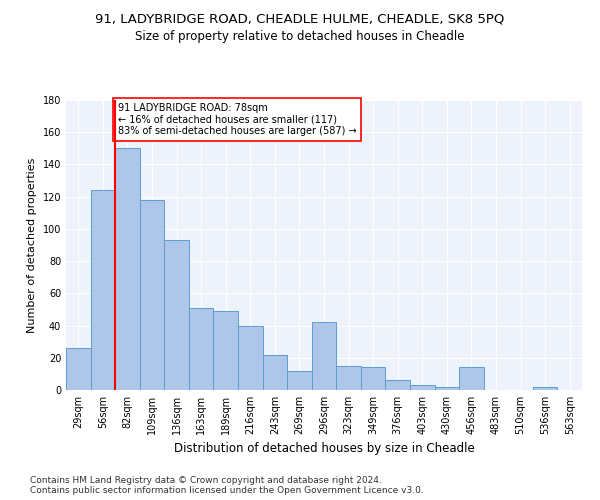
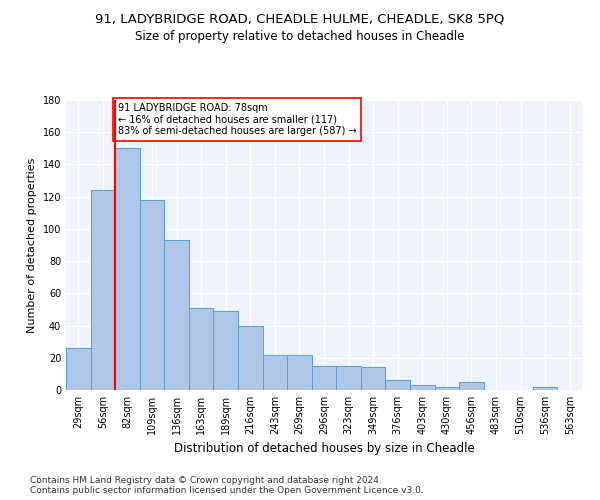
269sqm: 12 -> 22
296sqm: 42 -> 15
456sqm: 14 -> 5
